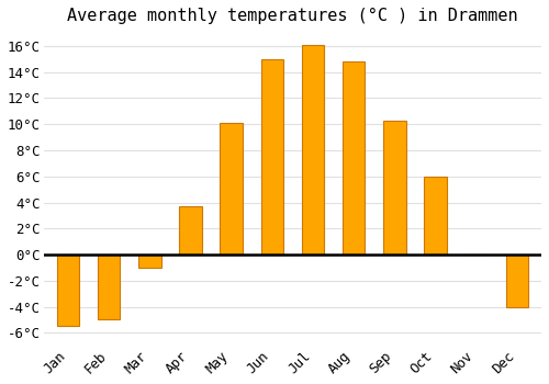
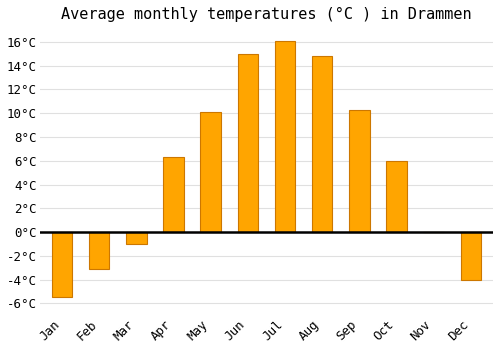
Feb: -5.0°C -> -3.1°C
Apr: 3.7°C -> 6.3°C
